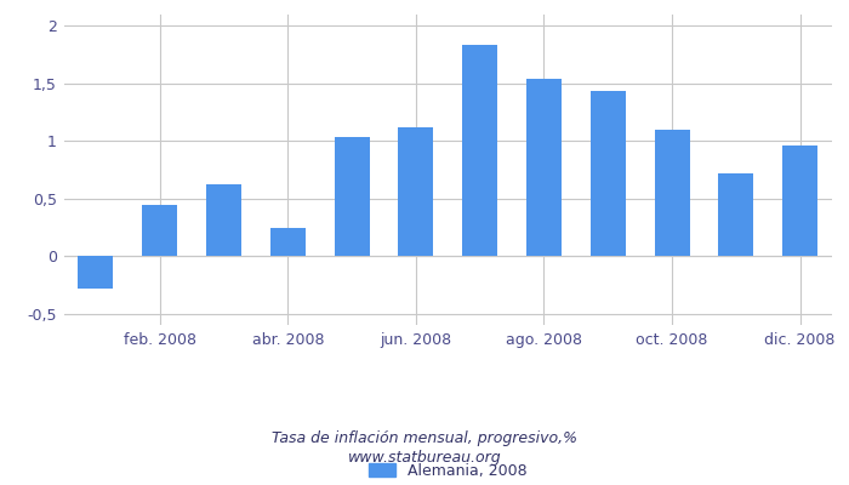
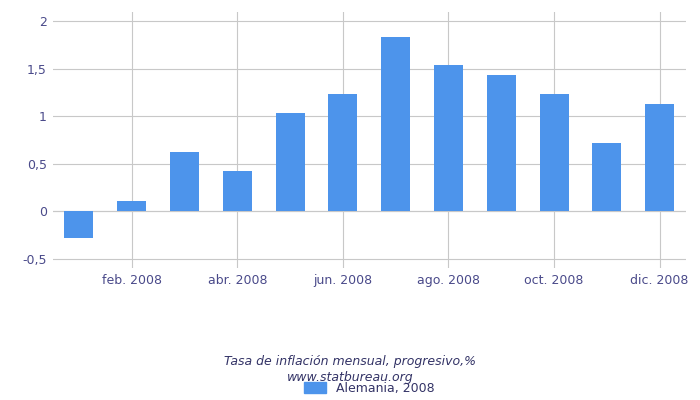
feb. 2008: 0,44 -> 0,11
abr. 2008: 0,24 -> 0,42
jun. 2008: 1,12 -> 1,23
oct. 2008: 1,10 -> 1,23
dic. 2008: 0,96 -> 1,13
